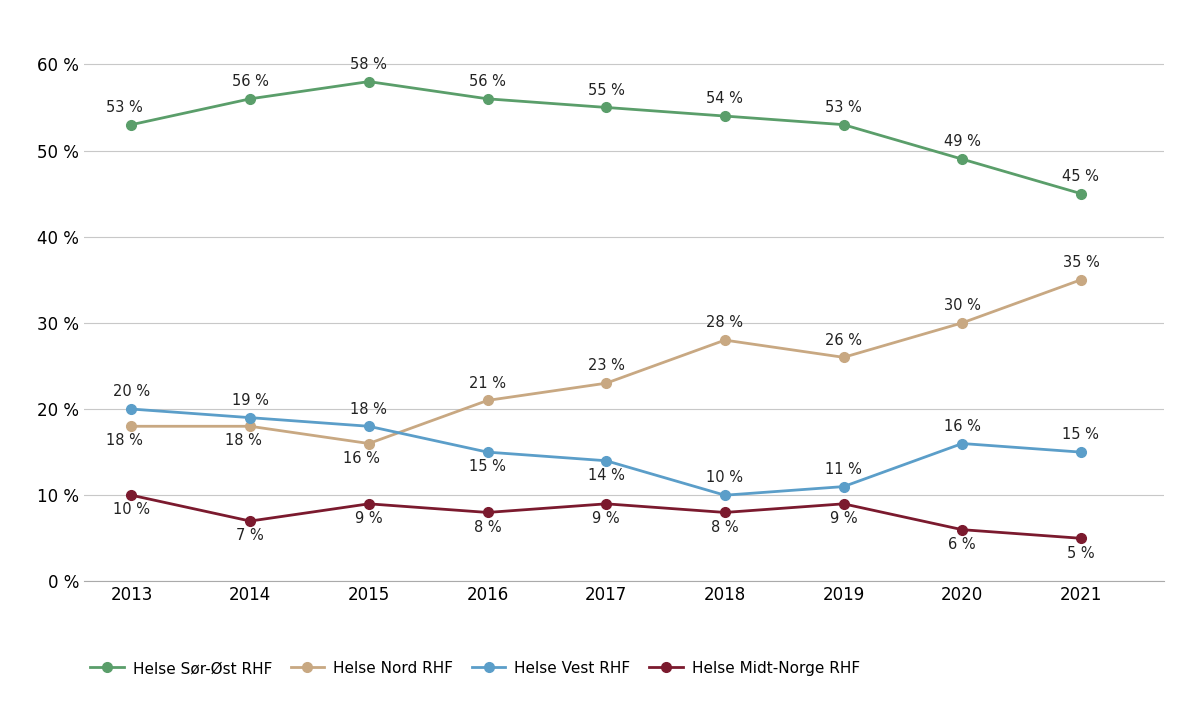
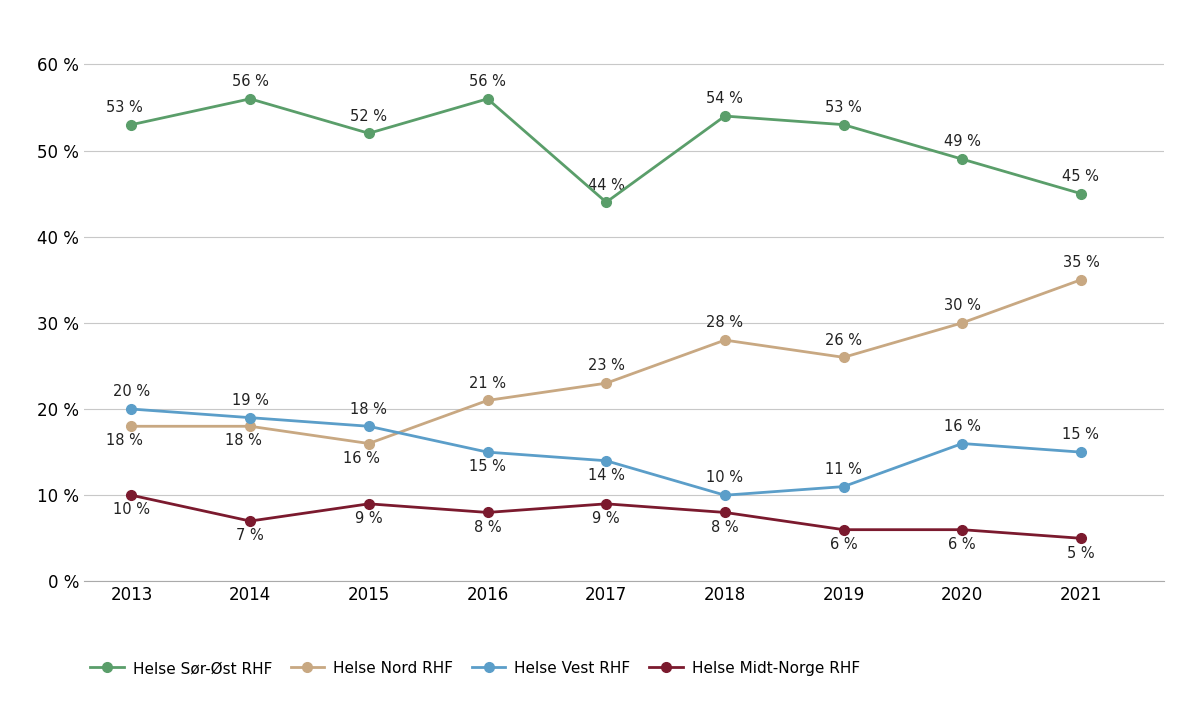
Helse Sør-Øst RHF/2015: 58 -> 52
Helse Sør-Øst RHF/2017: 55 -> 44
Helse Midt-Norge RHF/2019: 9 -> 6
